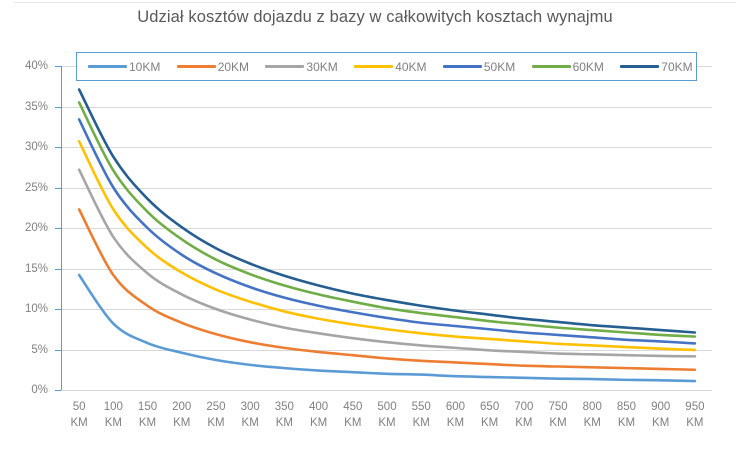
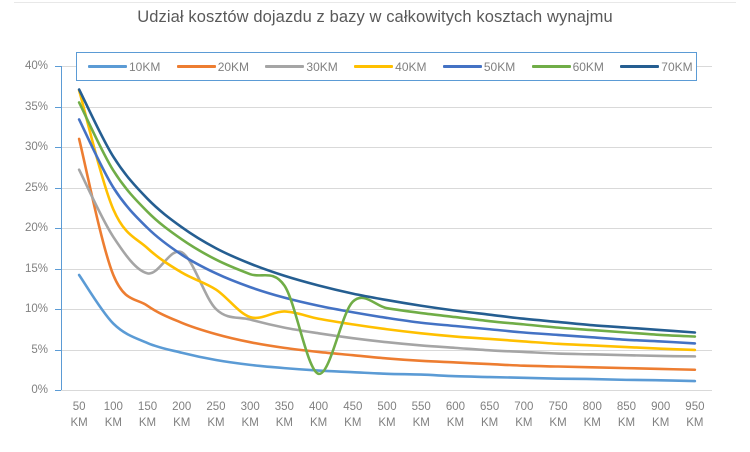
20KM/50 KM: 22% -> 31%
40KM/50 KM: 31% -> 37%
30KM/200 KM: 12% -> 17%
40KM/300 KM: 11% -> 9%
60KM/400 KM: 12% -> 2%
